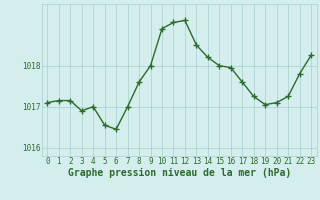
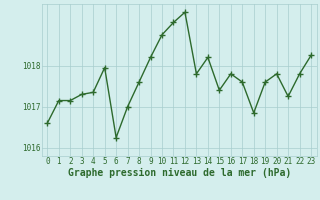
0: 1017.10 -> 1016.60
3: 1016.90 -> 1017.30
4: 1017.00 -> 1017.35
5: 1016.55 -> 1017.95
6: 1016.45 -> 1016.25
9: 1018.00 -> 1018.20
10: 1018.90 -> 1018.75
12: 1019.10 -> 1019.30
13: 1018.50 -> 1017.80
15: 1018.00 -> 1017.40
16: 1017.95 -> 1017.80
18: 1017.25 -> 1016.85
19: 1017.05 -> 1017.60
20: 1017.10 -> 1017.80
